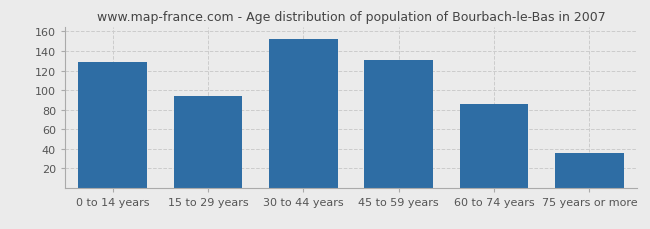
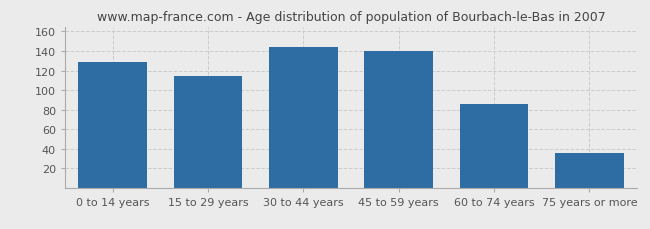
15 to 29 years: 94 -> 114
30 to 44 years: 152 -> 144
45 to 59 years: 131 -> 140
